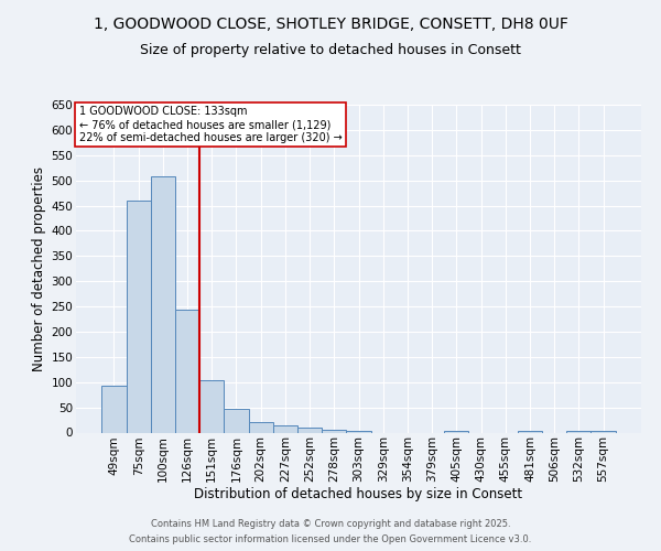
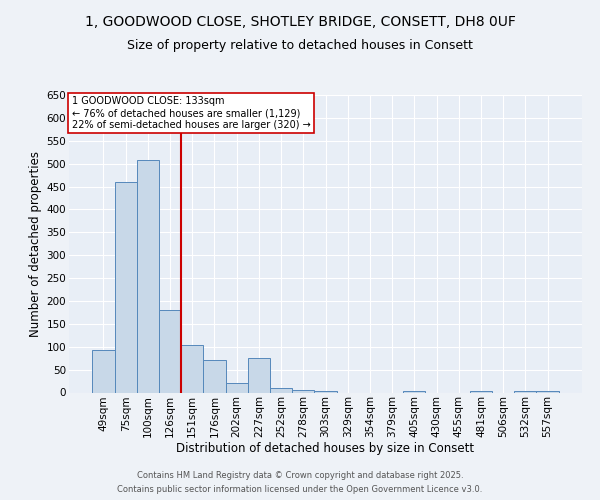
126sqm: 243 -> 180
176sqm: 46 -> 70
227sqm: 15 -> 75
